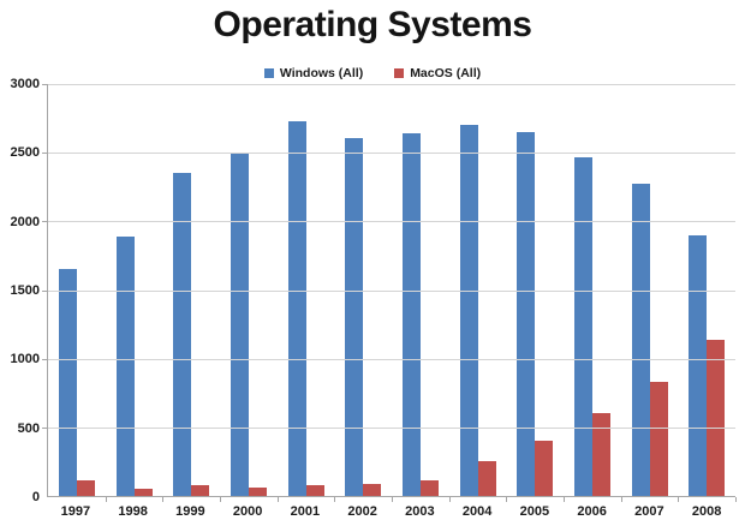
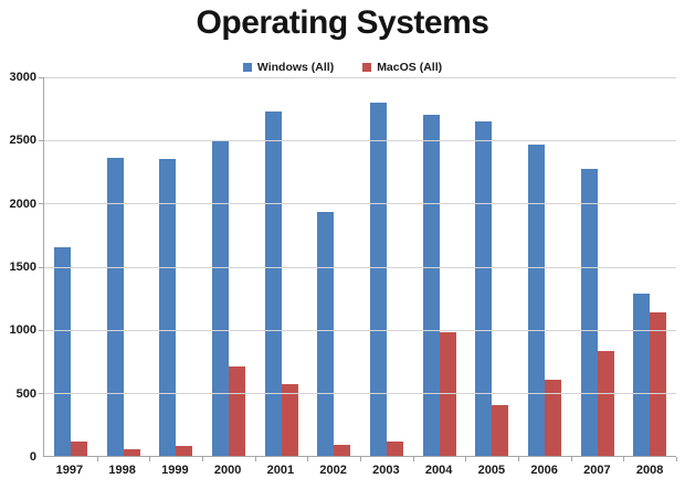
Windows (All)/1998: 1890 -> 2360
MacOS (All)/2000: 60 -> 710
MacOS (All)/2001: 80 -> 570
Windows (All)/2002: 2610 -> 1930
Windows (All)/2003: 2640 -> 2800
MacOS (All)/2004: 250 -> 980
Windows (All)/2008: 1900 -> 1290
